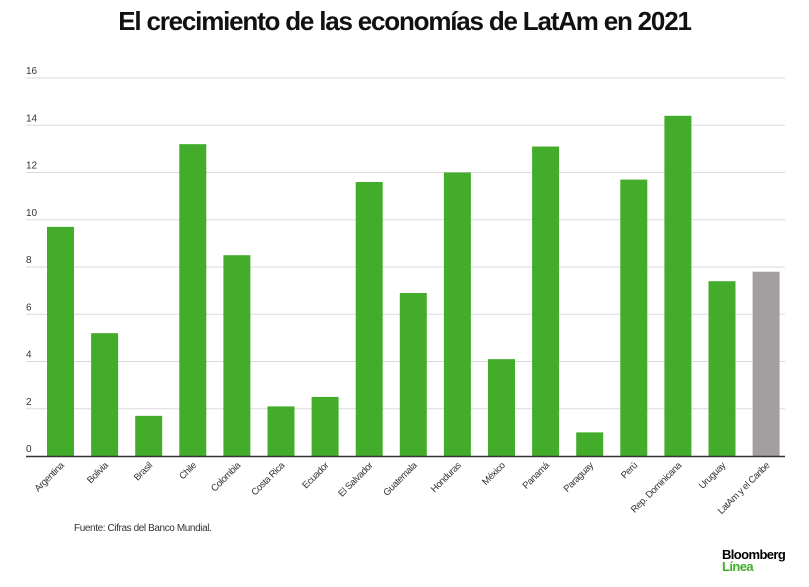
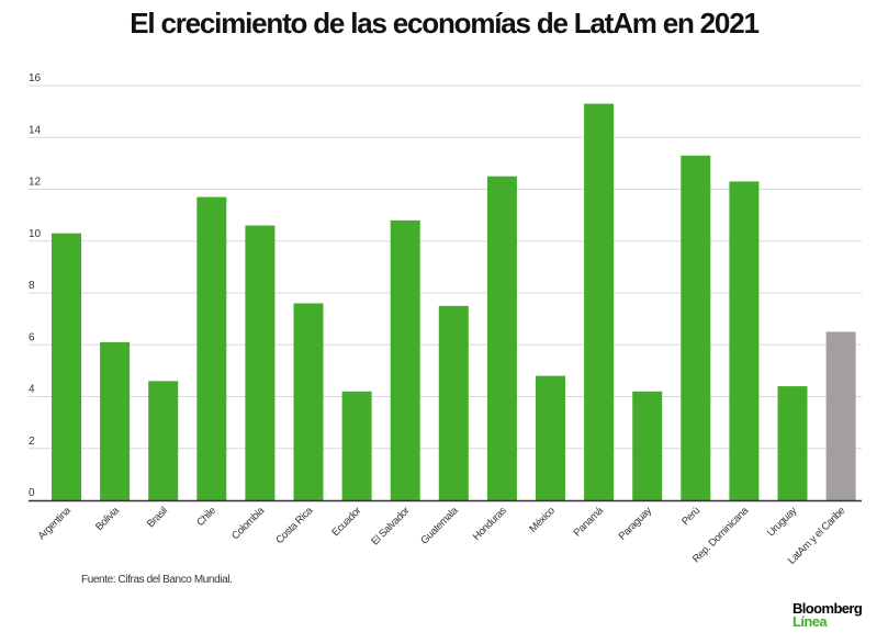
Argentina: 9.7 -> 10.3
Bolivia: 5.2 -> 6.1
Brasil: 1.7 -> 4.6
Chile: 13.2 -> 11.7
Colombia: 8.5 -> 10.6
Costa Rica: 2.1 -> 7.6
Ecuador: 2.5 -> 4.2
El Salvador: 11.6 -> 10.8
Guatemala: 6.9 -> 7.5
Honduras: 12.0 -> 12.5
México: 4.1 -> 4.8
Panamá: 13.1 -> 15.3
Paraguay: 1.0 -> 4.2
Perú: 11.7 -> 13.3
Rep. Dominicana: 14.4 -> 12.3
Uruguay: 7.4 -> 4.4
LatAm y el Caribe: 7.8 -> 6.5
